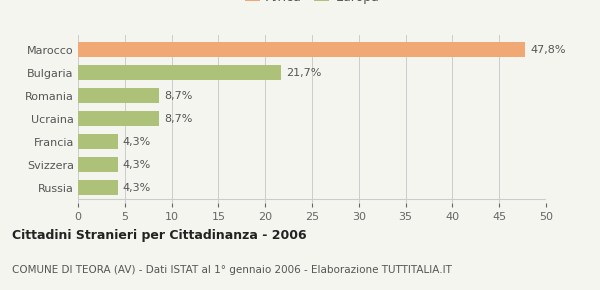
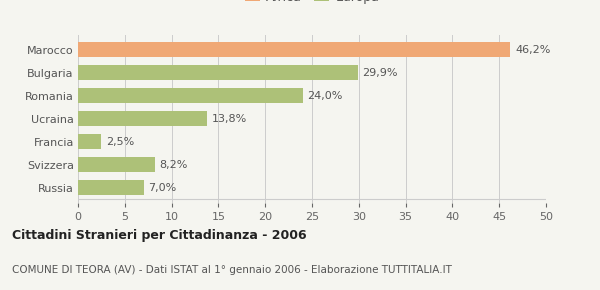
Marocco: 47,8% -> 46,2%
Bulgaria: 21,7% -> 29,9%
Romania: 8,7% -> 24,0%
Ucraina: 8,7% -> 13,8%
Francia: 4,3% -> 2,5%
Svizzera: 4,3% -> 8,2%
Russia: 4,3% -> 7,0%
